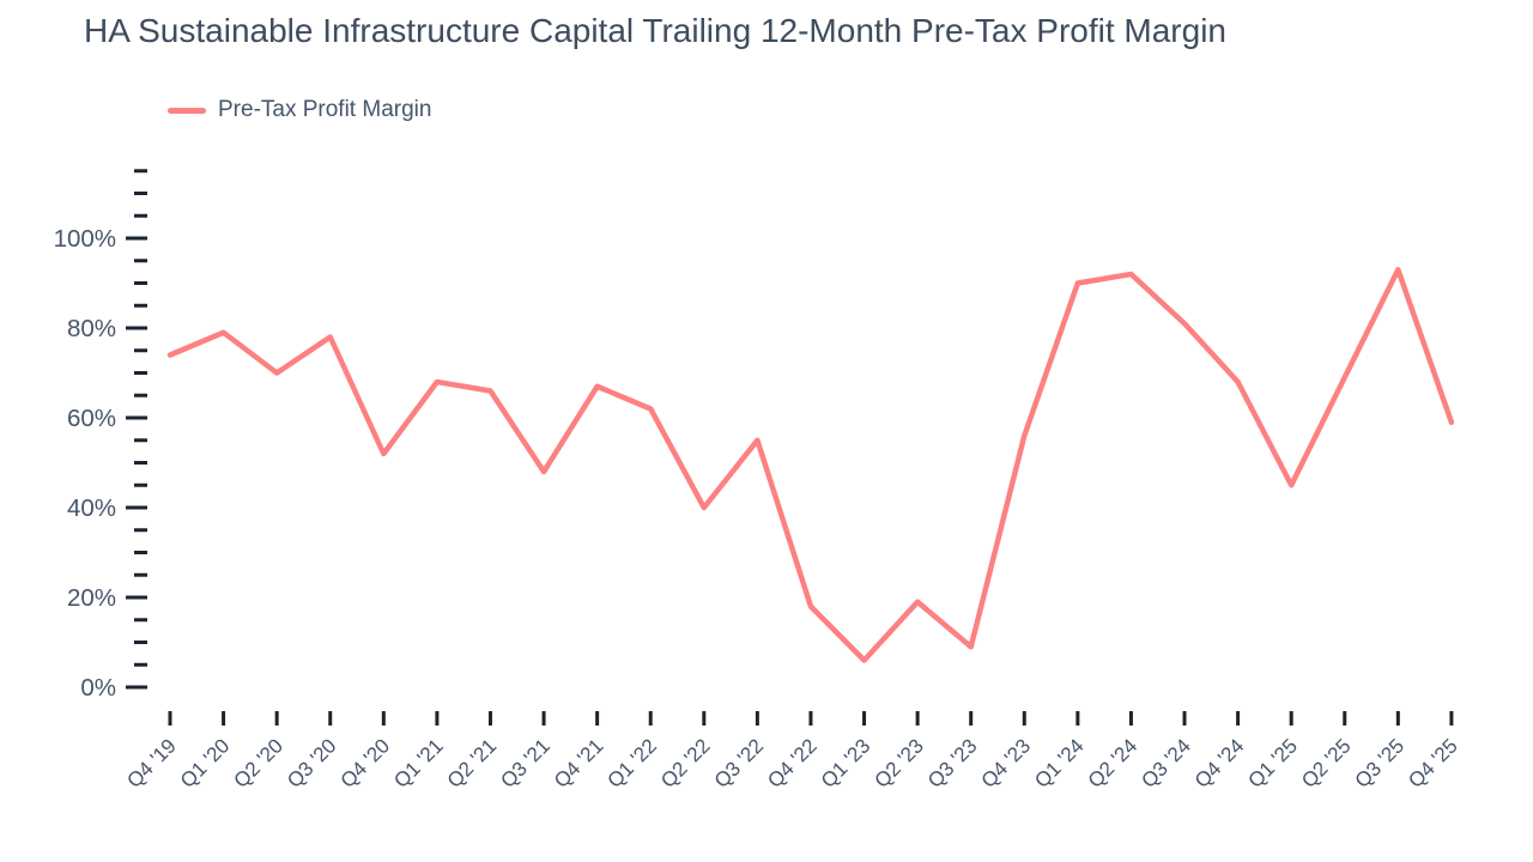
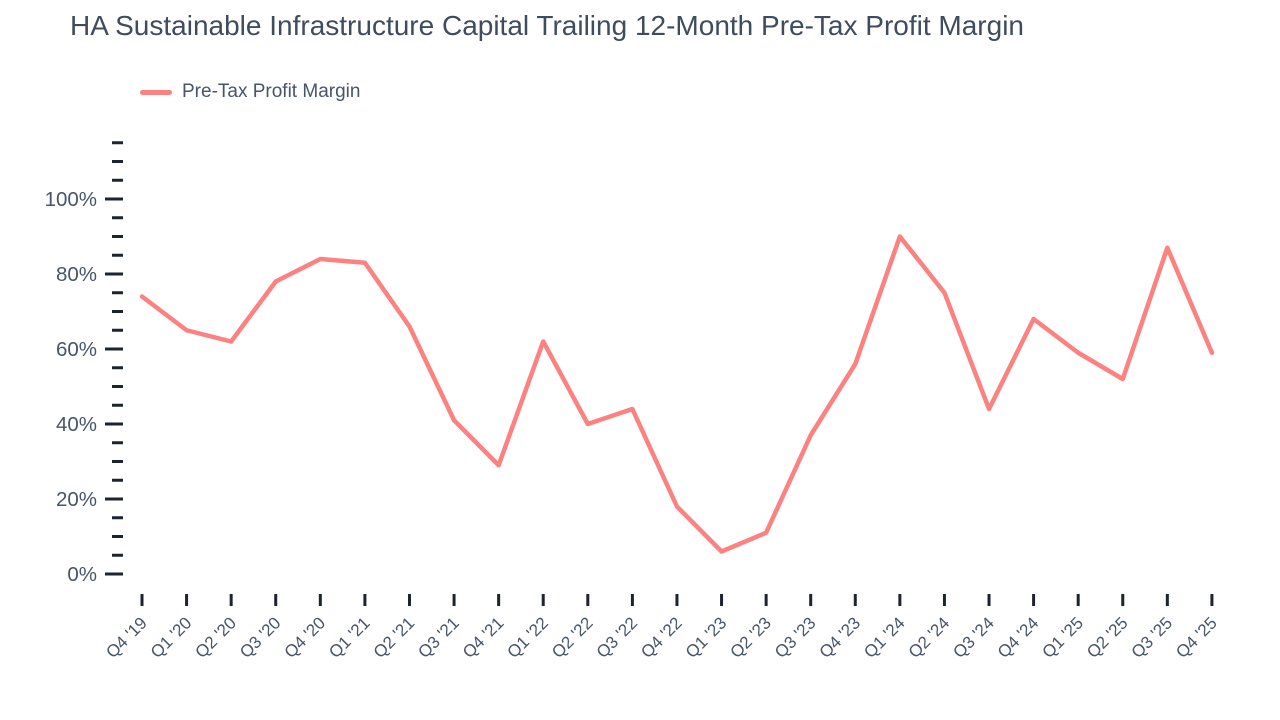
Q1 '20: 79% -> 65%
Q2 '20: 70% -> 62%
Q4 '20: 52% -> 84%
Q1 '21: 68% -> 83%
Q3 '21: 48% -> 41%
Q4 '21: 67% -> 29%
Q3 '22: 55% -> 44%
Q2 '23: 19% -> 11%
Q3 '23: 9% -> 37%
Q2 '24: 92% -> 75%
Q3 '24: 81% -> 44%
Q1 '25: 45% -> 59%
Q2 '25: 69% -> 52%
Q3 '25: 93% -> 87%
